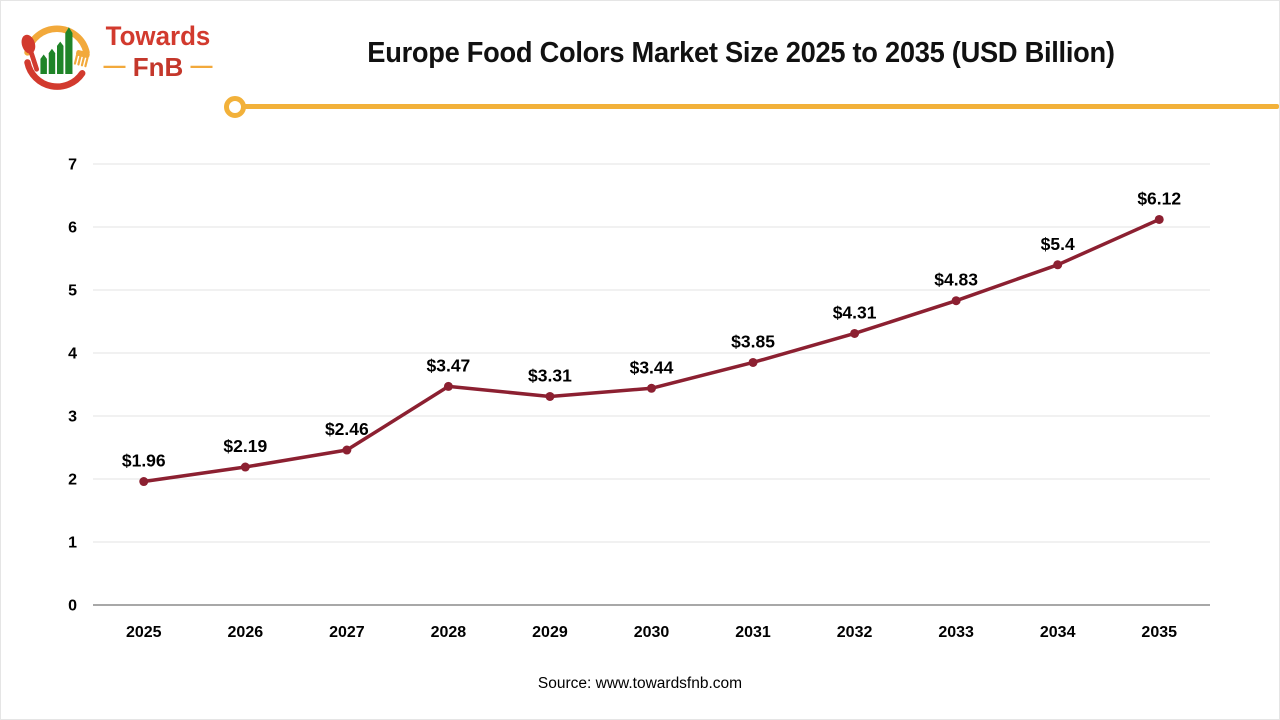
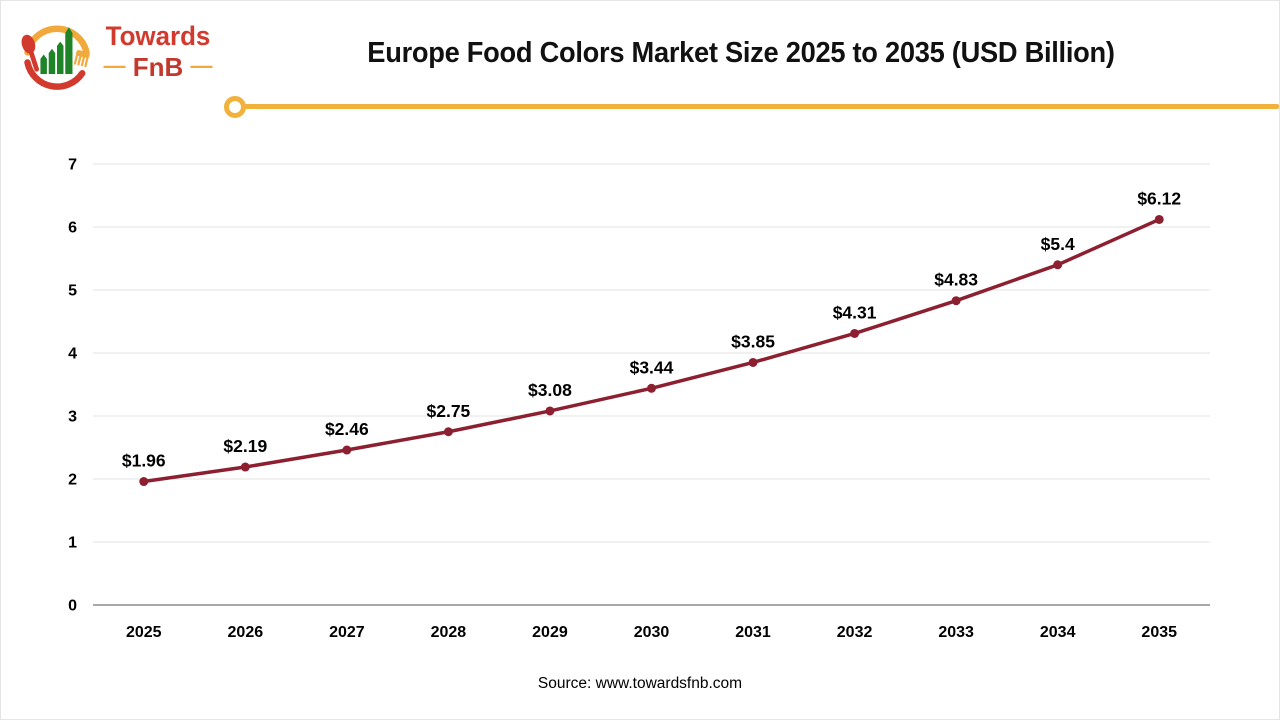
2028: $3.47 -> $2.75
2029: $3.31 -> $3.08
